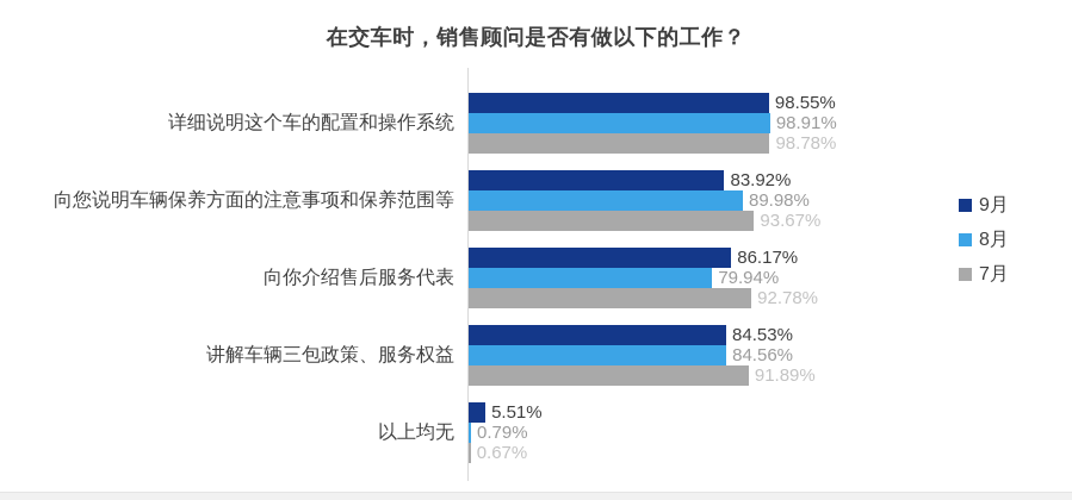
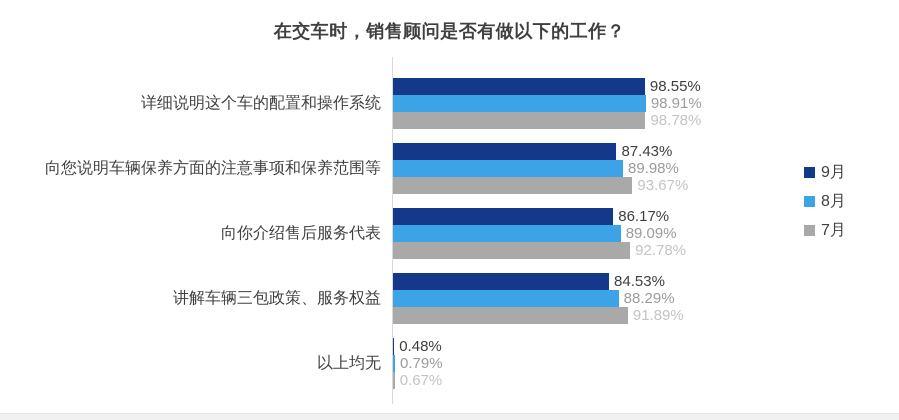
9月/向您说明车辆保养方面的注意事项和保养范围等: 83.92% -> 87.43%
8月/向你介绍售后服务代表: 79.94% -> 89.09%
8月/讲解车辆三包政策、服务权益: 84.56% -> 88.29%
9月/以上均无: 5.51% -> 0.48%
